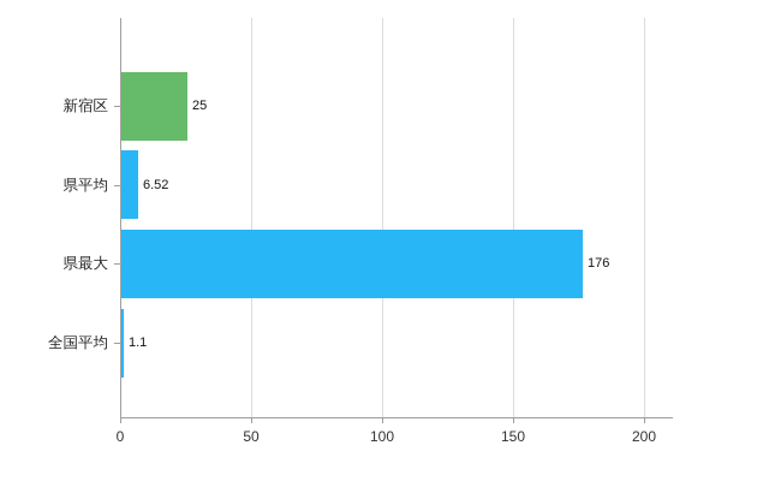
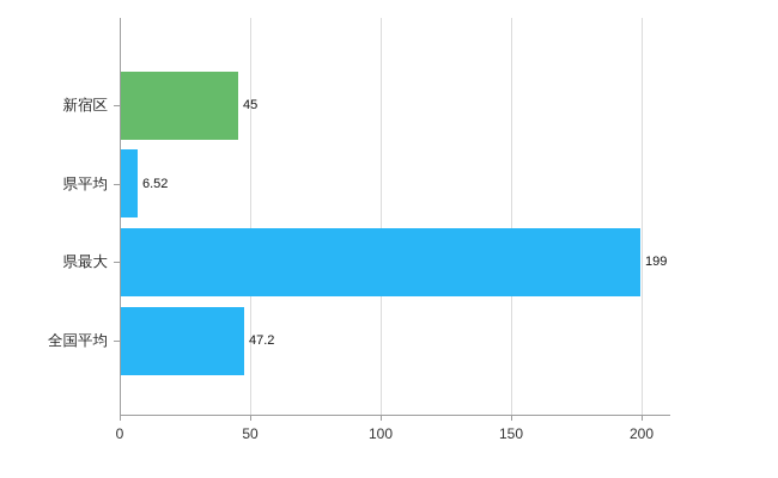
新宿区: 25 -> 45
県最大: 176 -> 199
全国平均: 1.1 -> 47.2
